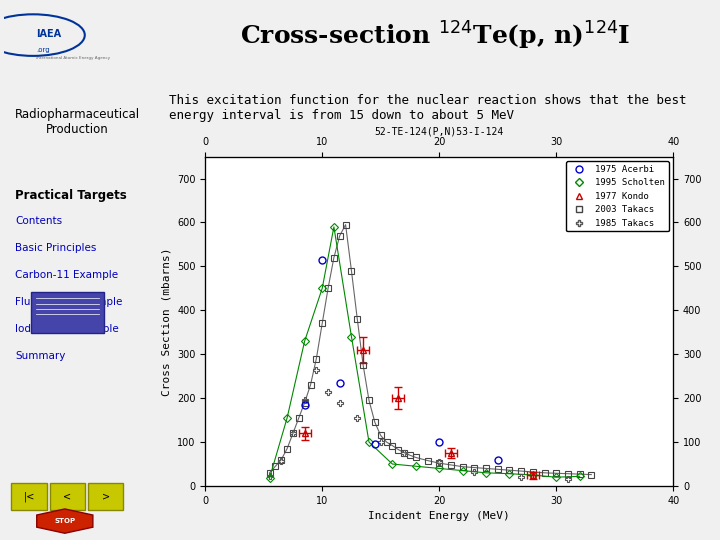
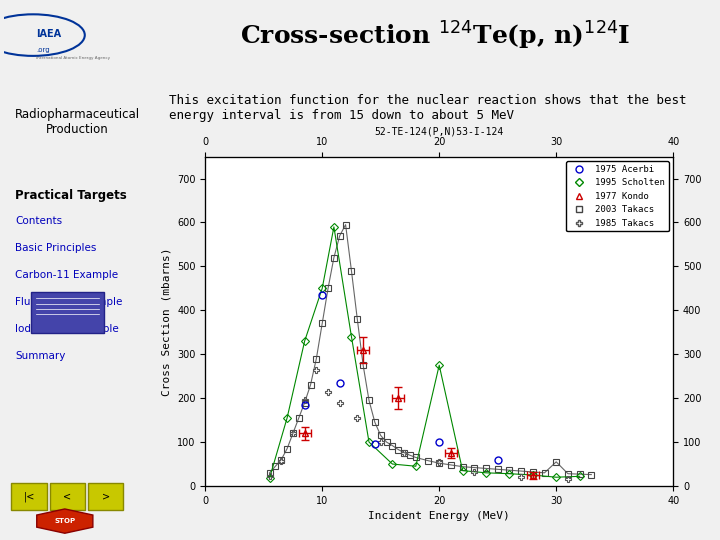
1975 Acerbi/10: 515 -> 435
1995 Scholten/20: 40 -> 275
2003 Takacs/30: 29 -> 55
